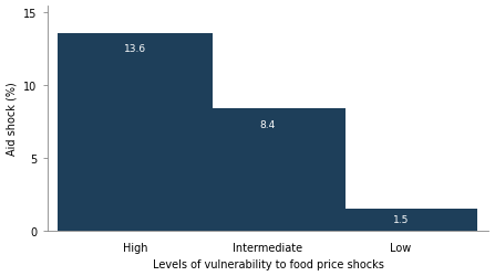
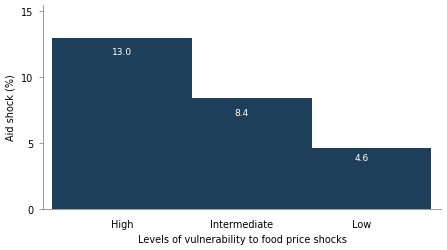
High: 13.6 -> 13.0
Low: 1.5 -> 4.6
